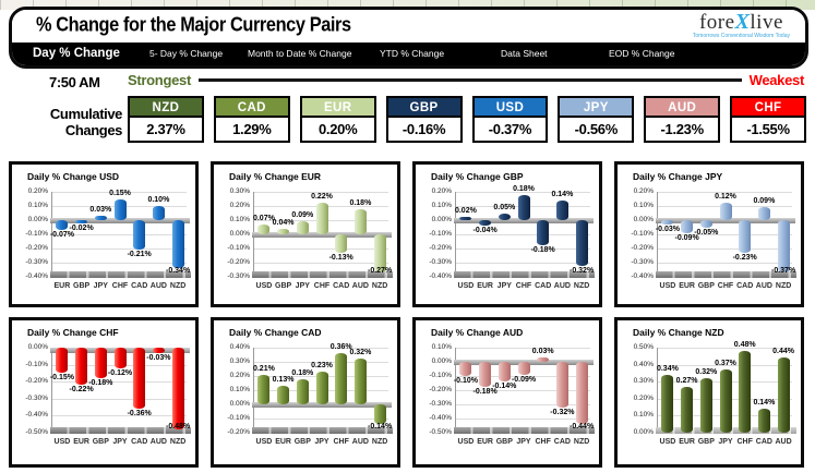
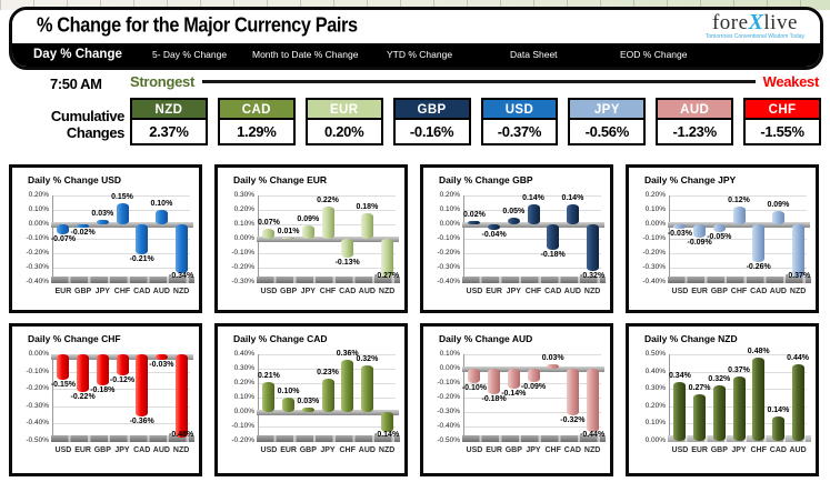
Daily % Change EUR/GBP: 0.04% -> 0.01%
Daily % Change GBP/CHF: 0.18% -> 0.14%
Daily % Change JPY/CAD: -0.23% -> -0.26%
Daily % Change CAD/EUR: 0.13% -> 0.10%
Daily % Change CAD/GBP: 0.18% -> 0.03%
